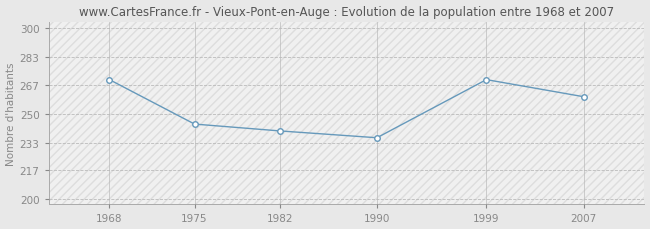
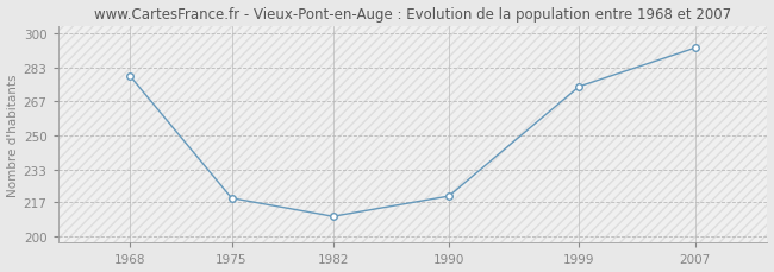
1968: 270 -> 279
1975: 244 -> 219
1982: 240 -> 210
1990: 236 -> 220
1999: 270 -> 274
2007: 260 -> 293
